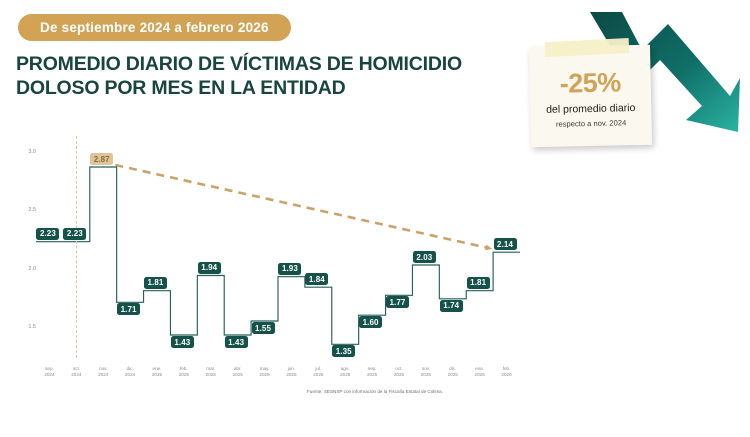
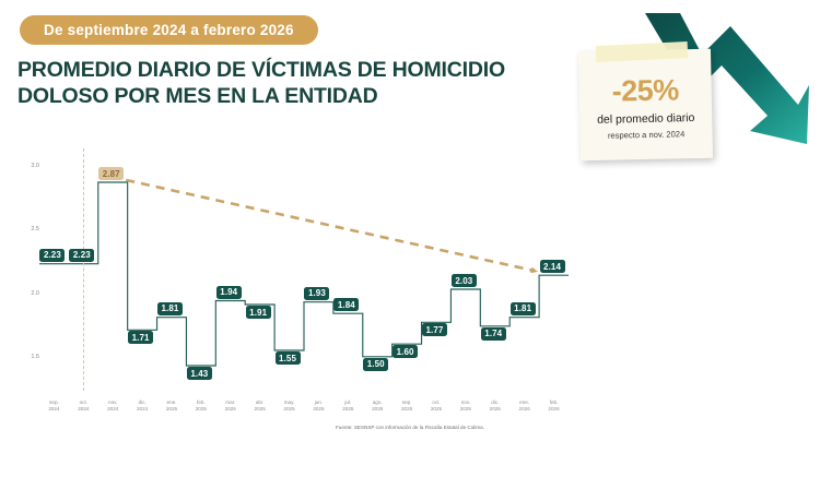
abr. 2025: 1.43 -> 1.91
ago. 2025: 1.35 -> 1.50
